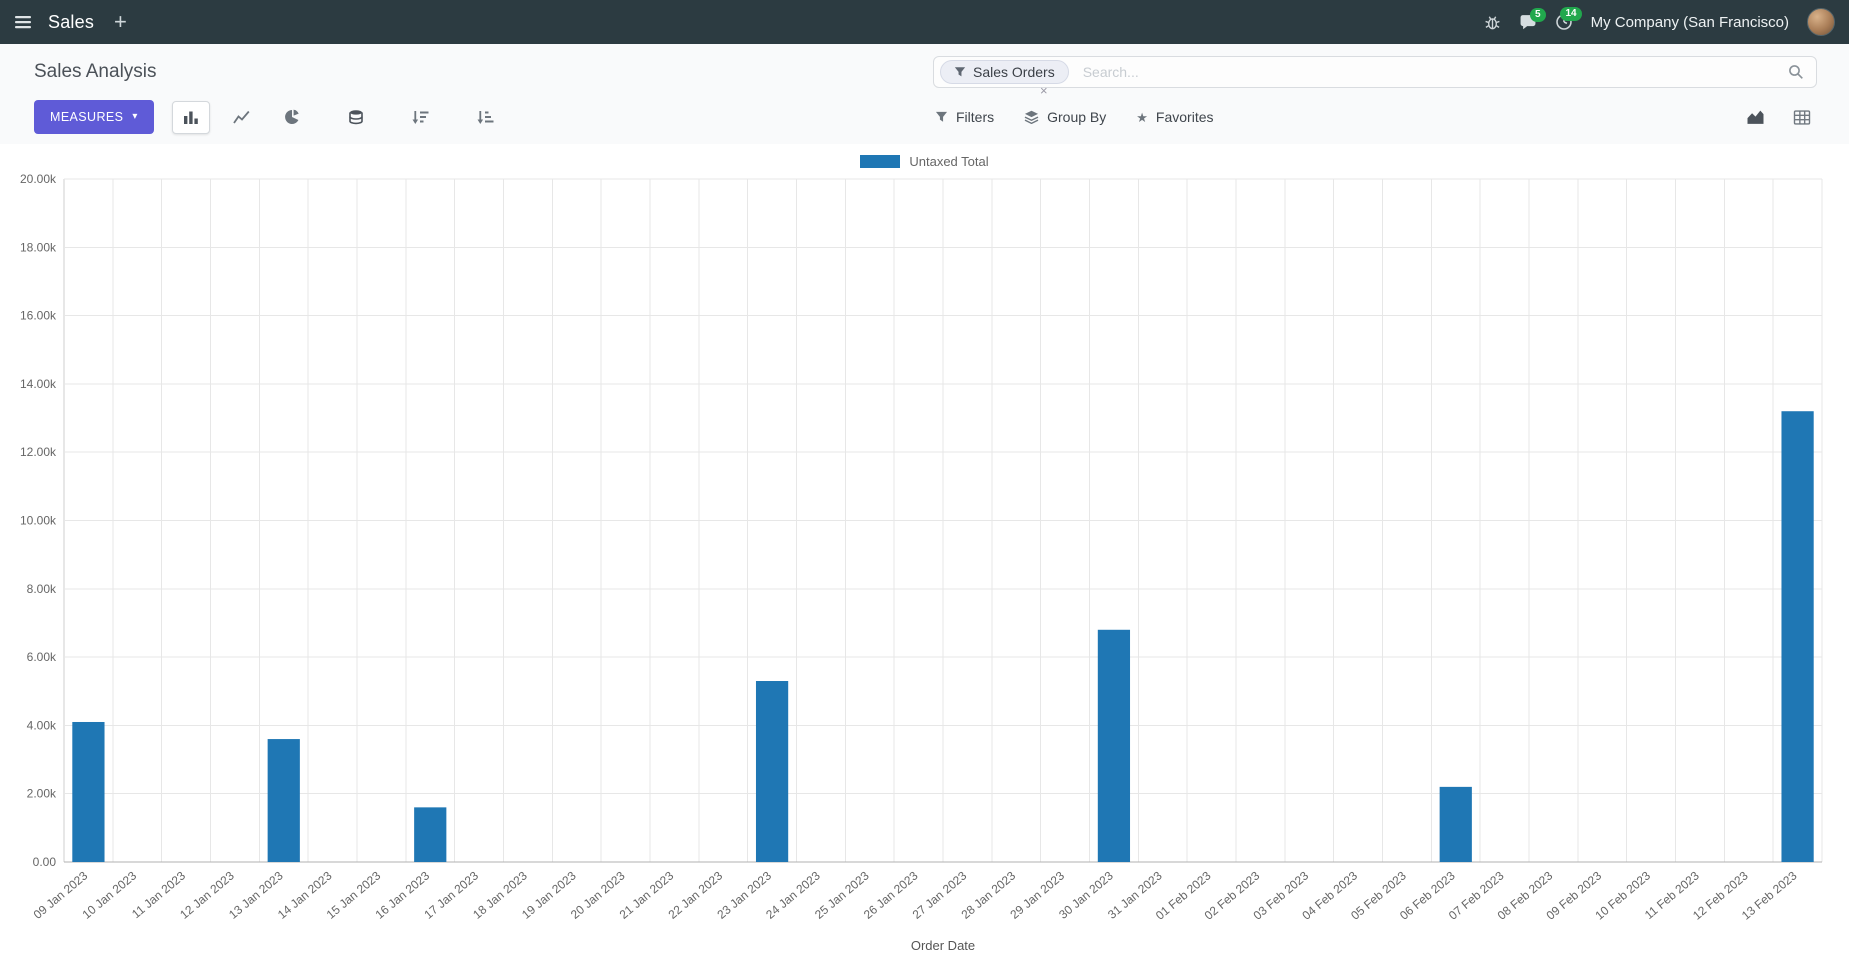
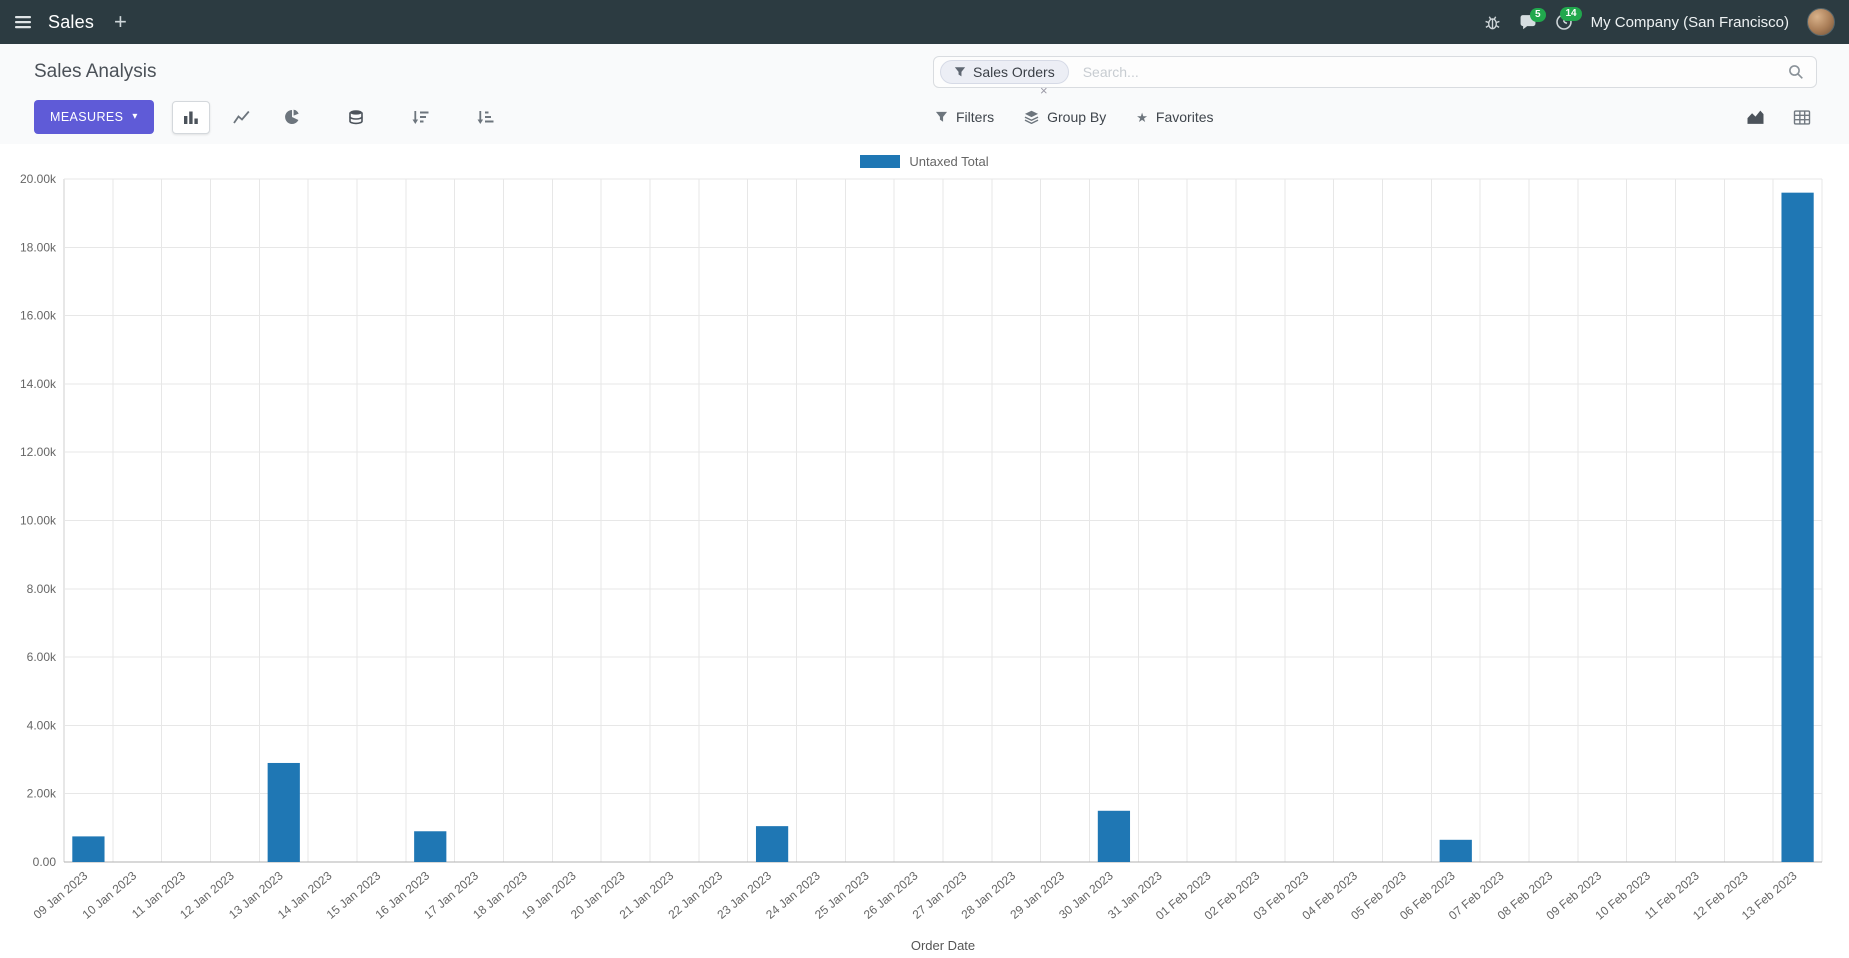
09 Jan 2023: 4.1k -> 0.8k
13 Jan 2023: 3.6k -> 2.9k
16 Jan 2023: 1.6k -> 0.9k
23 Jan 2023: 5.3k -> 1.0k
30 Jan 2023: 6.8k -> 1.5k
06 Feb 2023: 2.2k -> 0.6k
13 Feb 2023: 13.2k -> 19.6k
